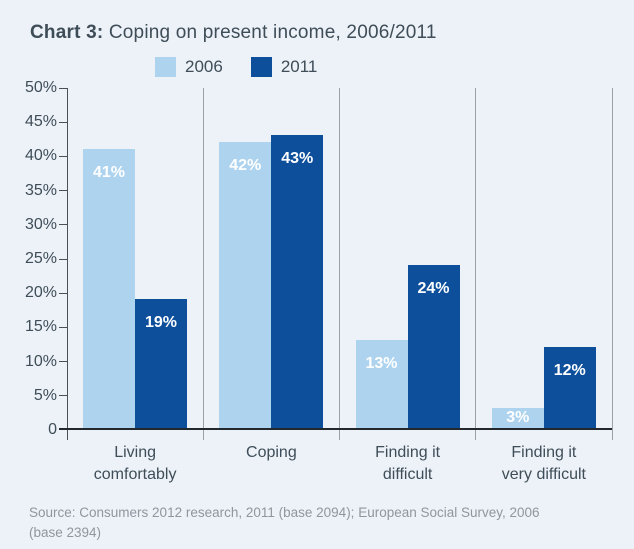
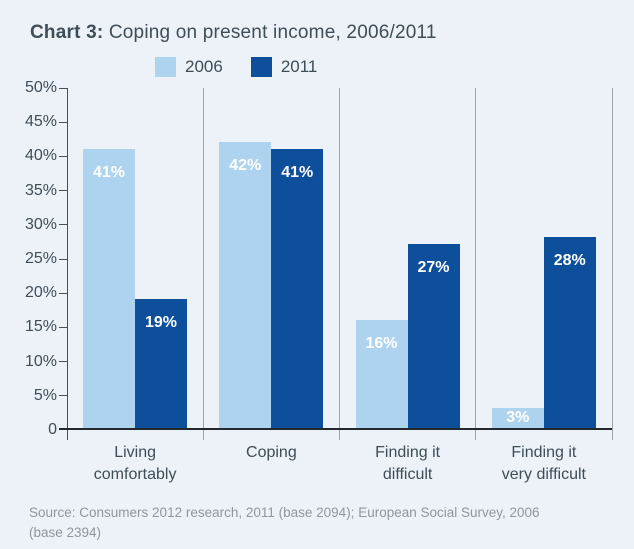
2011/Coping: 43% -> 41%
2006/Finding it difficult: 13% -> 16%
2011/Finding it difficult: 24% -> 27%
2011/Finding it very difficult: 12% -> 28%
